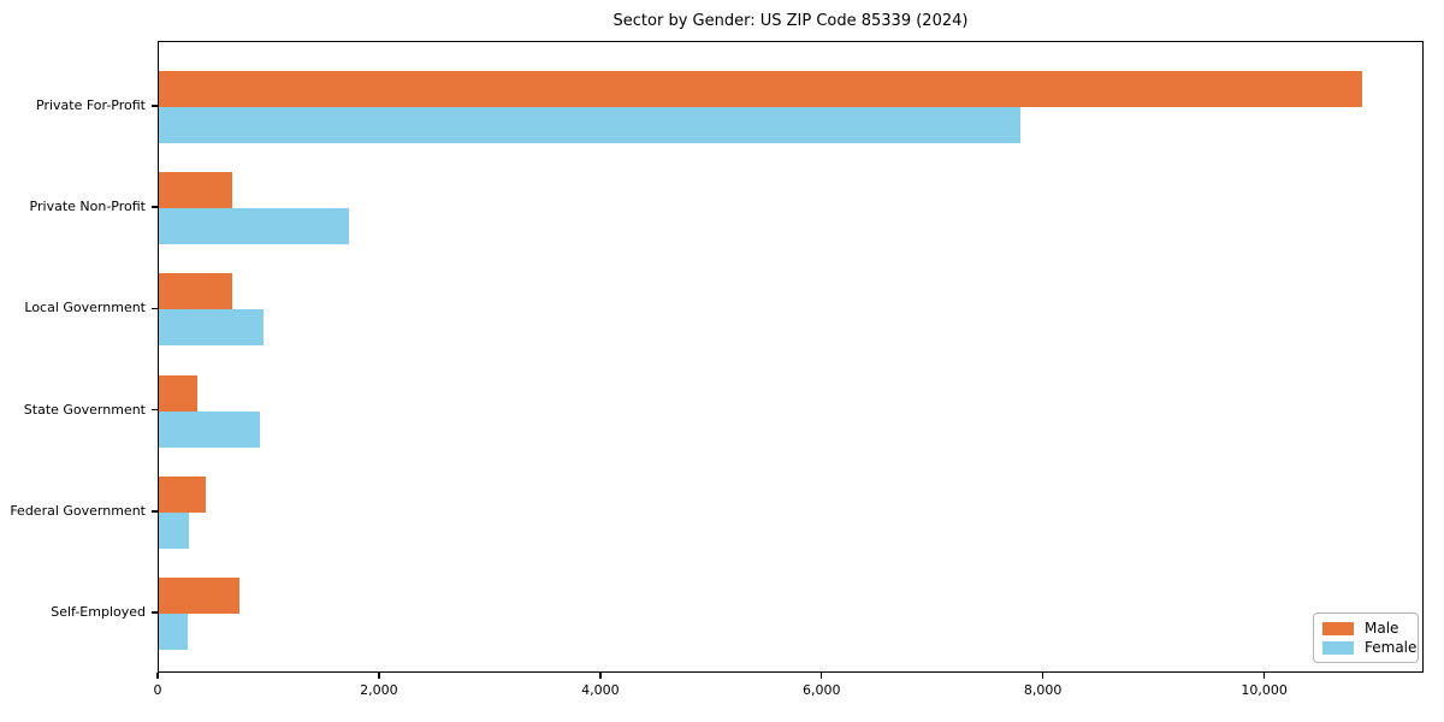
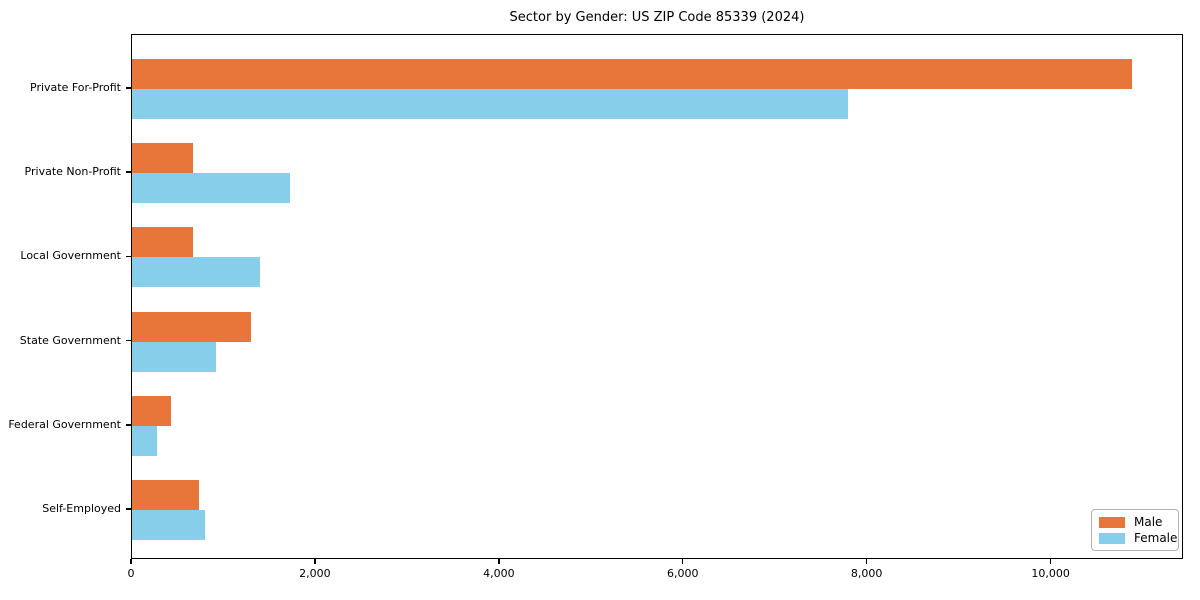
Female/Local Government: 1000 -> 1400
Male/State Government: 400 -> 1300
Female/Self-Employed: 300 -> 800
